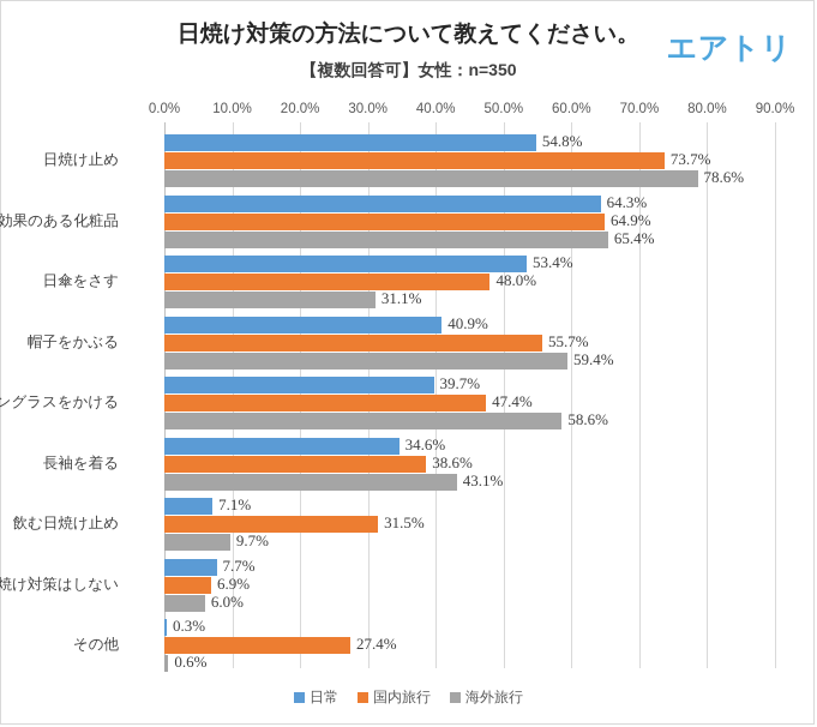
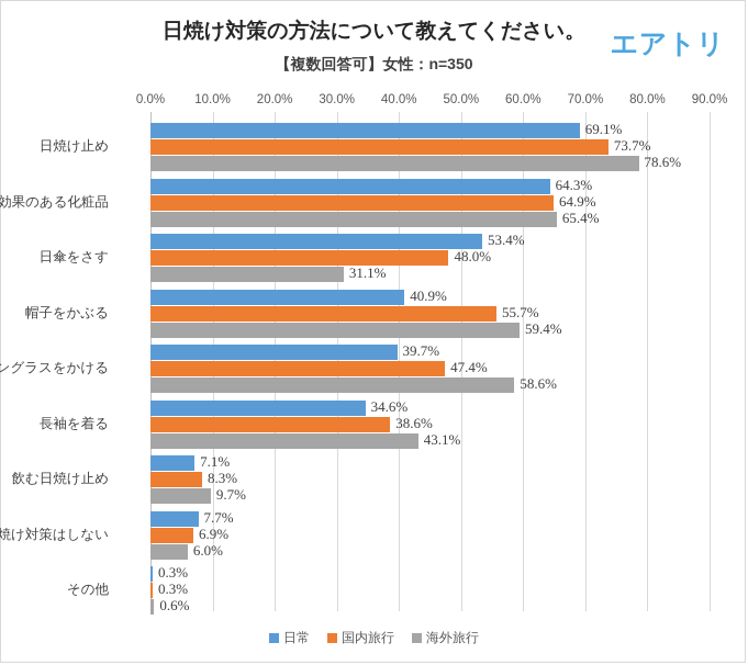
日常/日焼け止め: 54.8% -> 69.1%
国内旅行/飲む日焼け止め: 31.5% -> 8.3%
国内旅行/その他: 27.4% -> 0.3%
